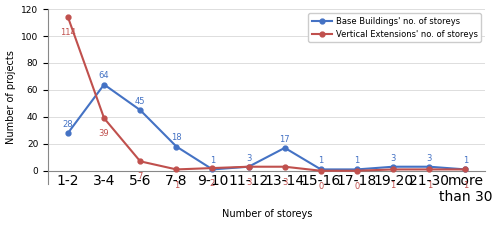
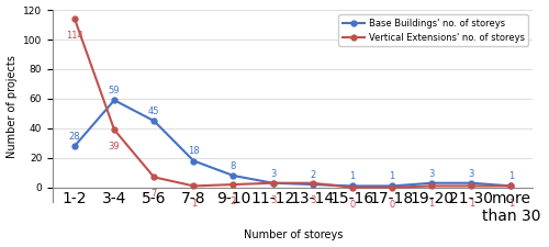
Base Buildings' no. of storeys/3-4: 64 -> 59
Base Buildings' no. of storeys/9-10: 1 -> 8
Base Buildings' no. of storeys/13-14: 17 -> 2
